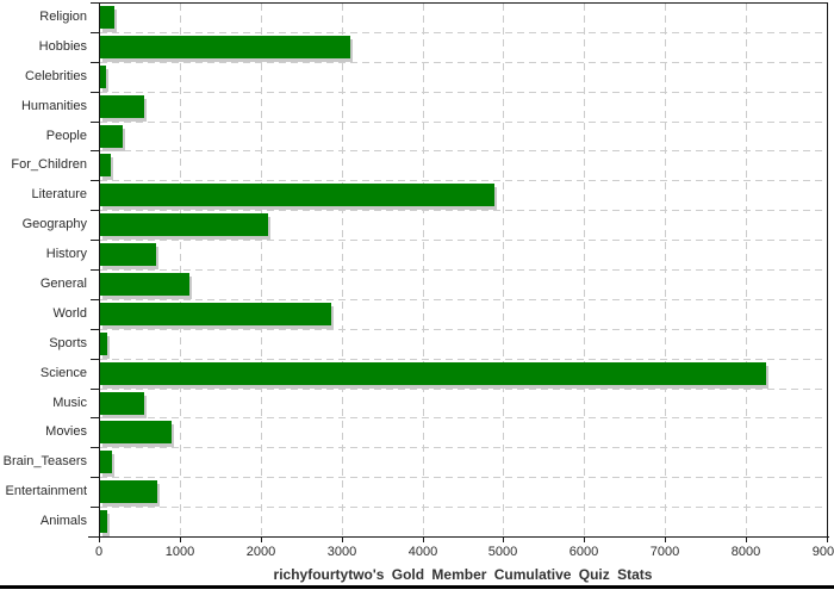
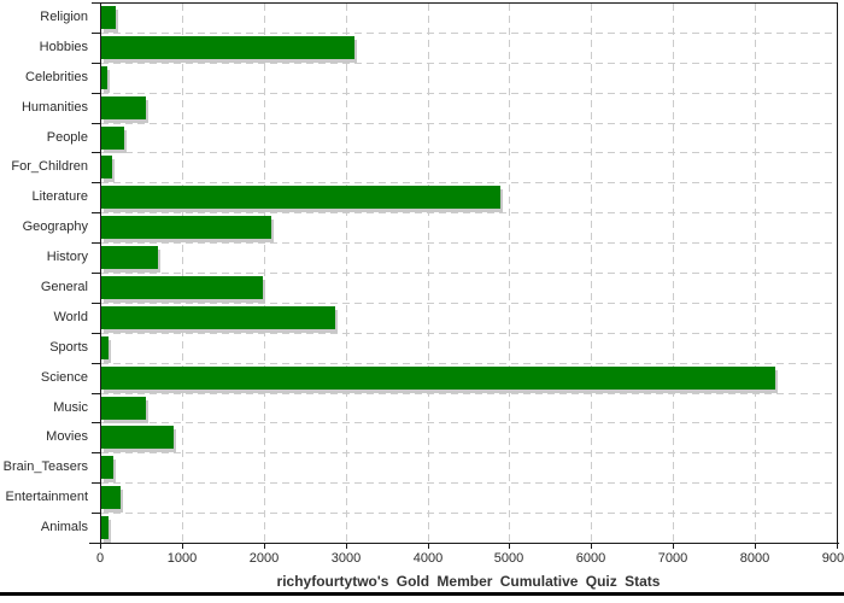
General: 1100 -> 2000
Entertainment: 700 -> 200
